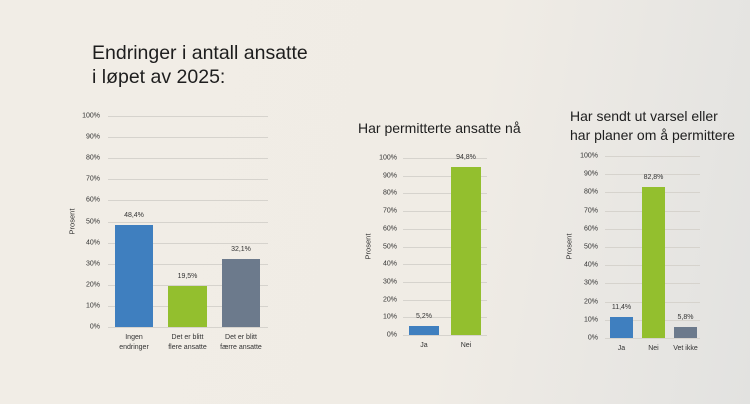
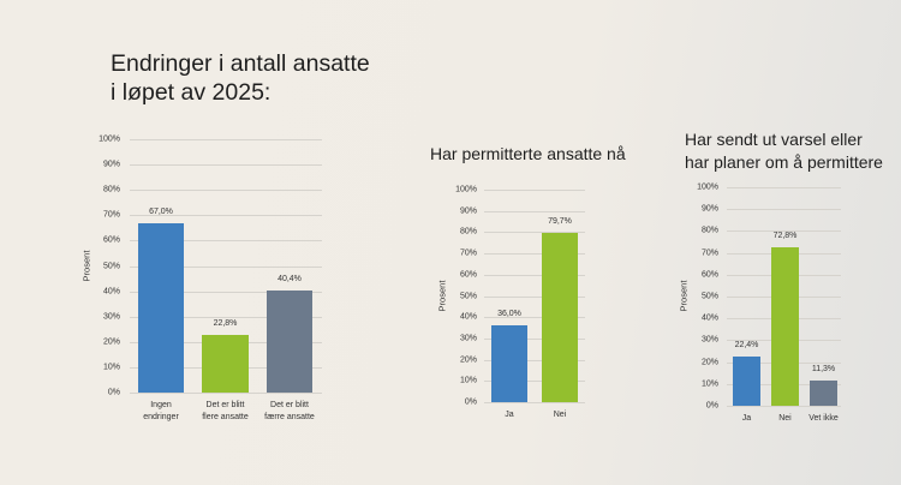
Endringer i antall ansatte i løpet av 2025:/Ingen endringer: 48,4% -> 67,0%
Endringer i antall ansatte i løpet av 2025:/Det er blitt flere ansatte: 19,5% -> 22,8%
Endringer i antall ansatte i løpet av 2025:/Det er blitt færre ansatte: 32,1% -> 40,4%
Har permitterte ansatte nå/Ja: 5,2% -> 36,0%
Har permitterte ansatte nå/Nei: 94,8% -> 79,7%
Har sendt ut varsel eller har planer om å permittere/Ja: 11,4% -> 22,4%
Har sendt ut varsel eller har planer om å permittere/Nei: 82,8% -> 72,8%
Har sendt ut varsel eller har planer om å permittere/Vet ikke: 5,8% -> 11,3%
